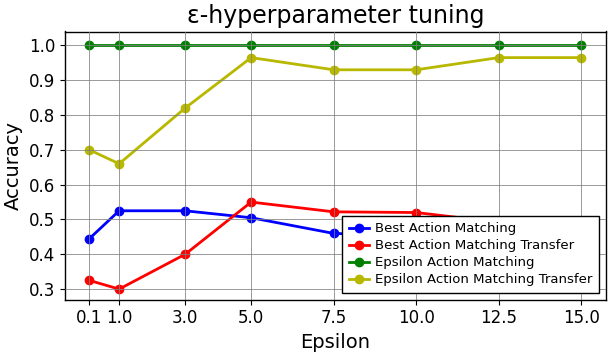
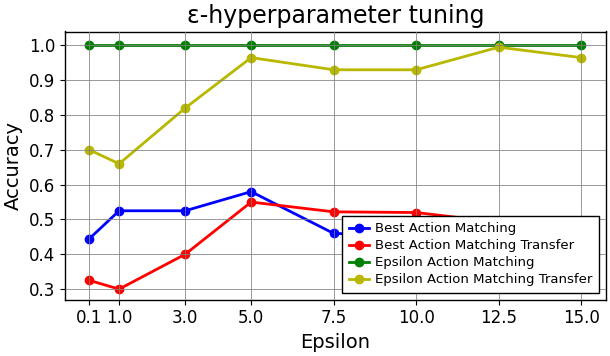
Best Action Matching/5.0: 0.505 -> 0.580
Epsilon Action Matching Transfer/12.5: 0.965 -> 0.995
